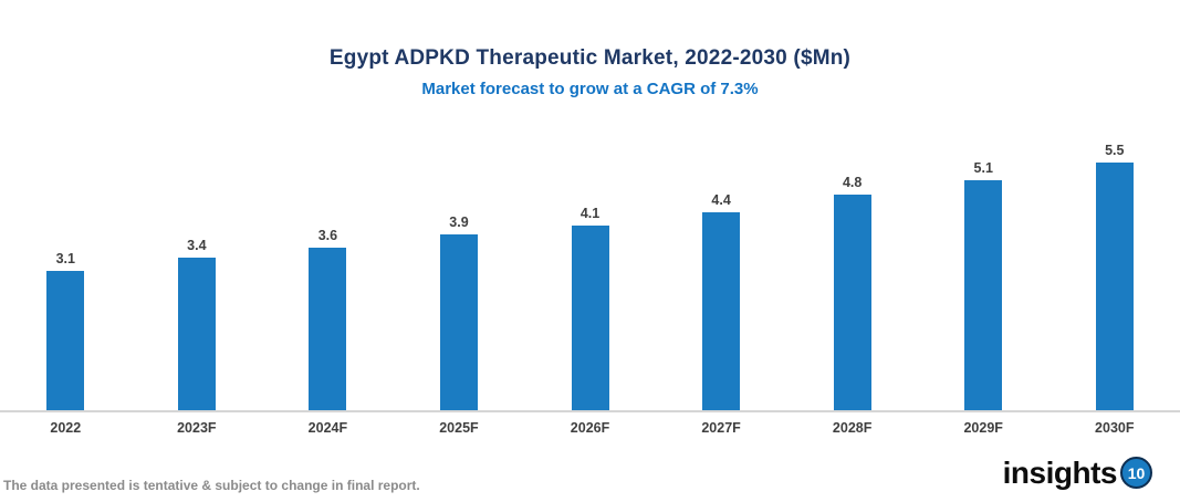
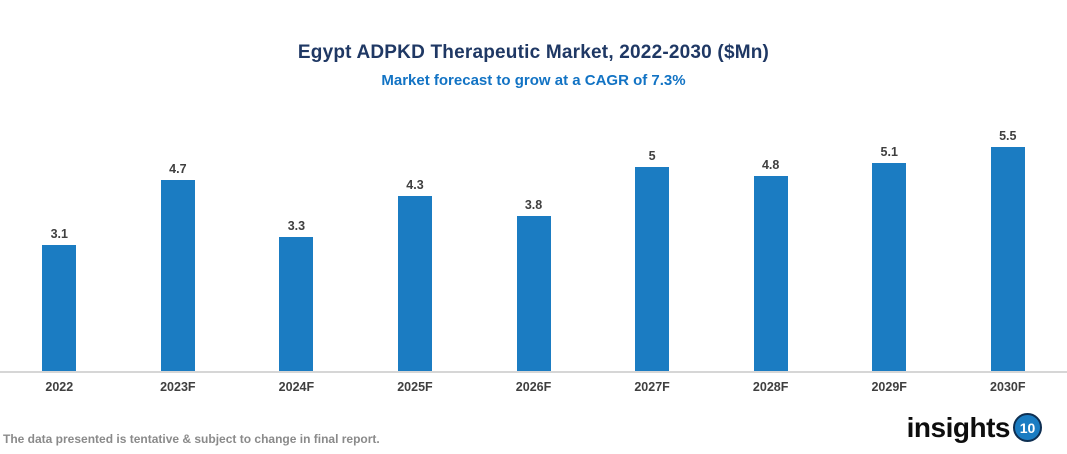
2023F: 3.4 -> 4.7
2024F: 3.6 -> 3.3
2025F: 3.9 -> 4.3
2026F: 4.1 -> 3.8
2027F: 4.4 -> 5
